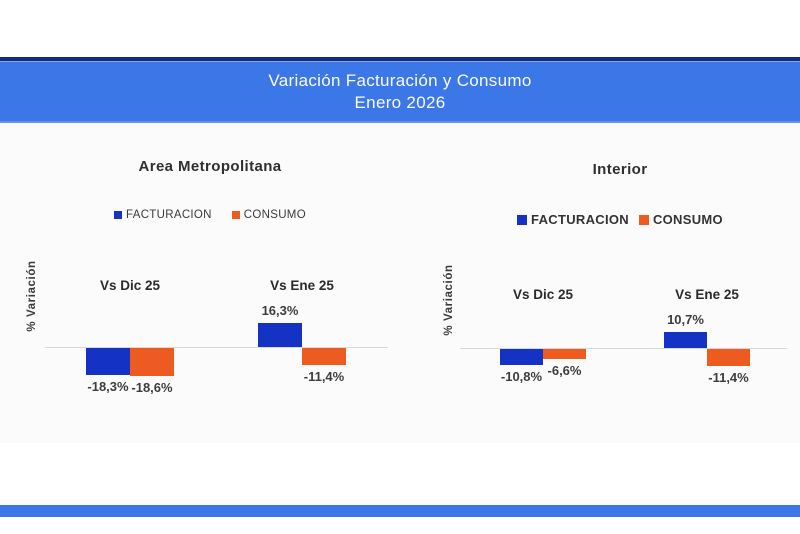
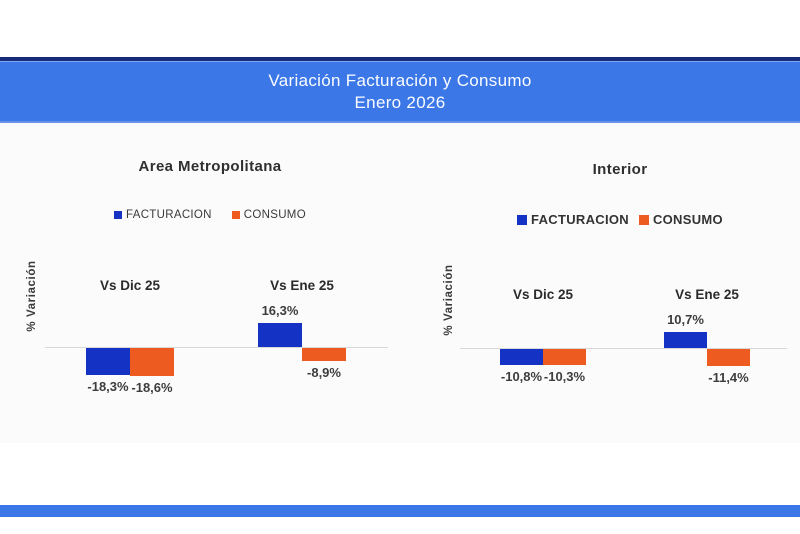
Area Metropolitana/CONSUMO/Vs Ene 25: -11,4% -> -8,9%
Interior/CONSUMO/Vs Dic 25: -6,6% -> -10,3%
